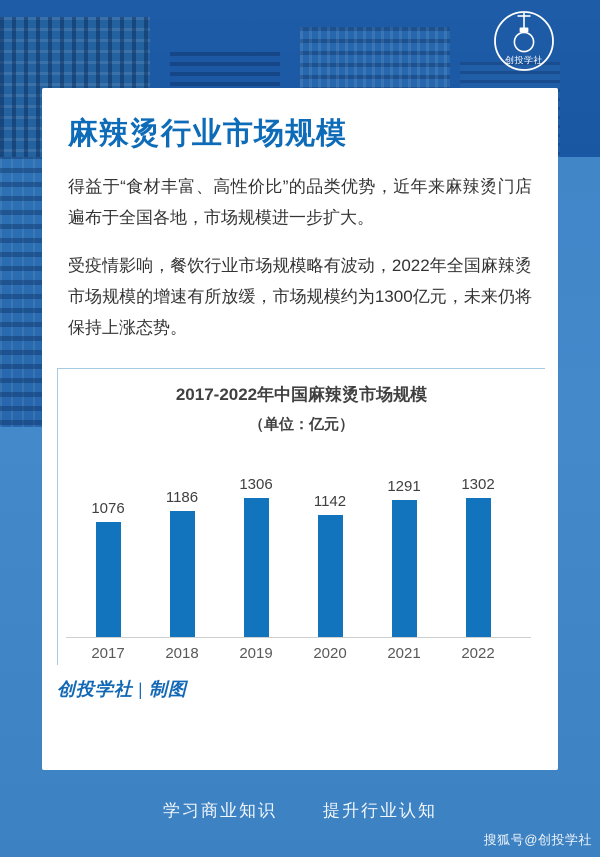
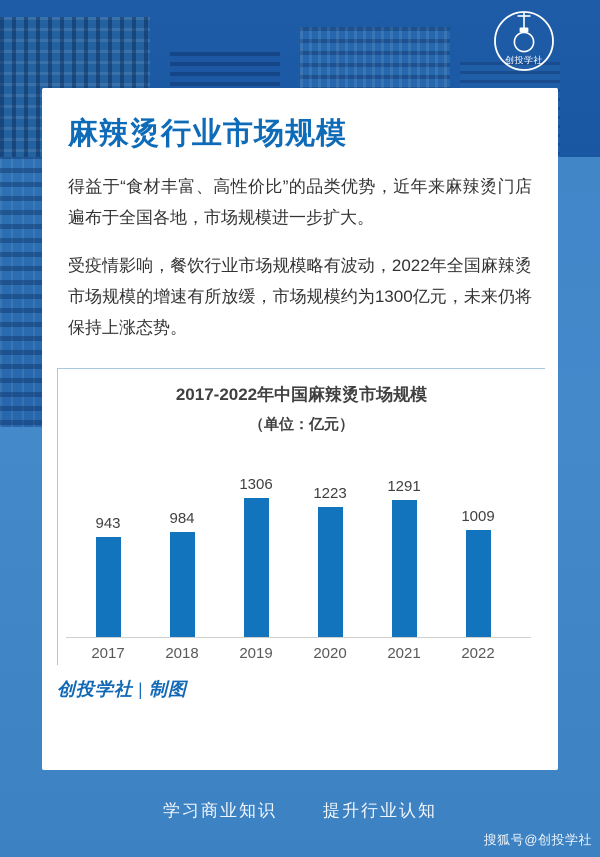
2017: 1076 -> 943
2018: 1186 -> 984
2020: 1142 -> 1223
2022: 1302 -> 1009
